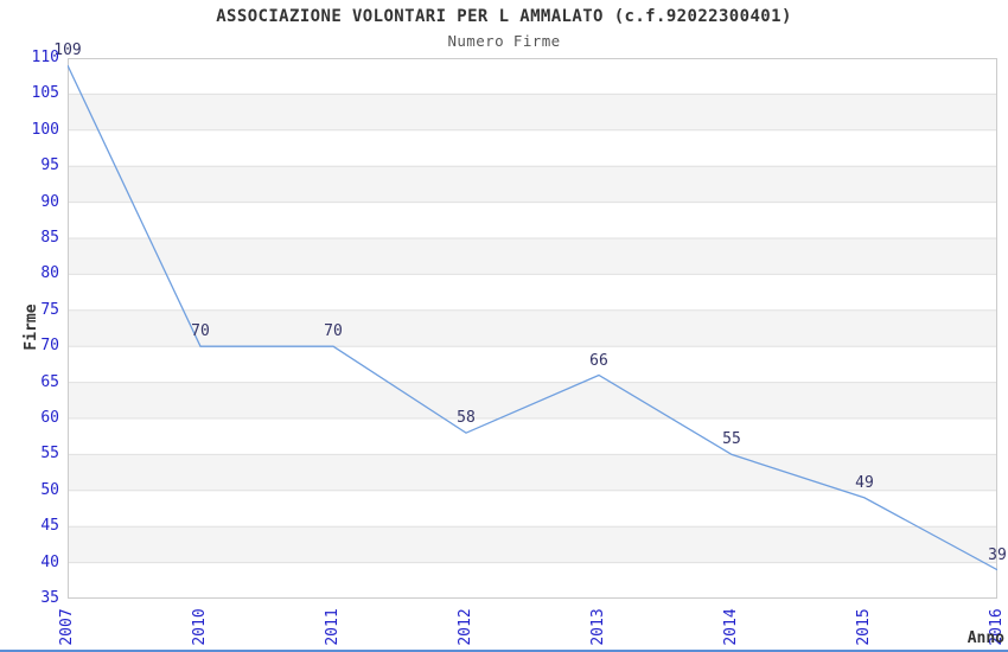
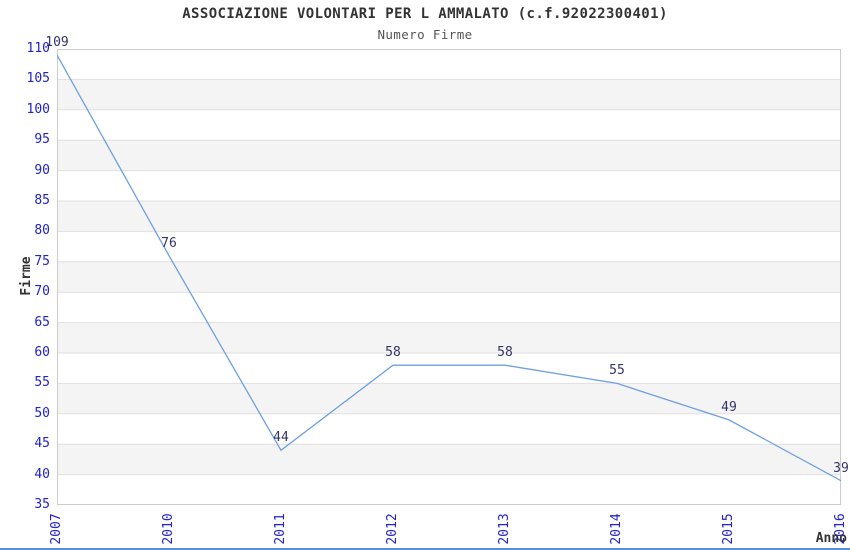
2010: 70 -> 76
2011: 70 -> 44
2013: 66 -> 58
